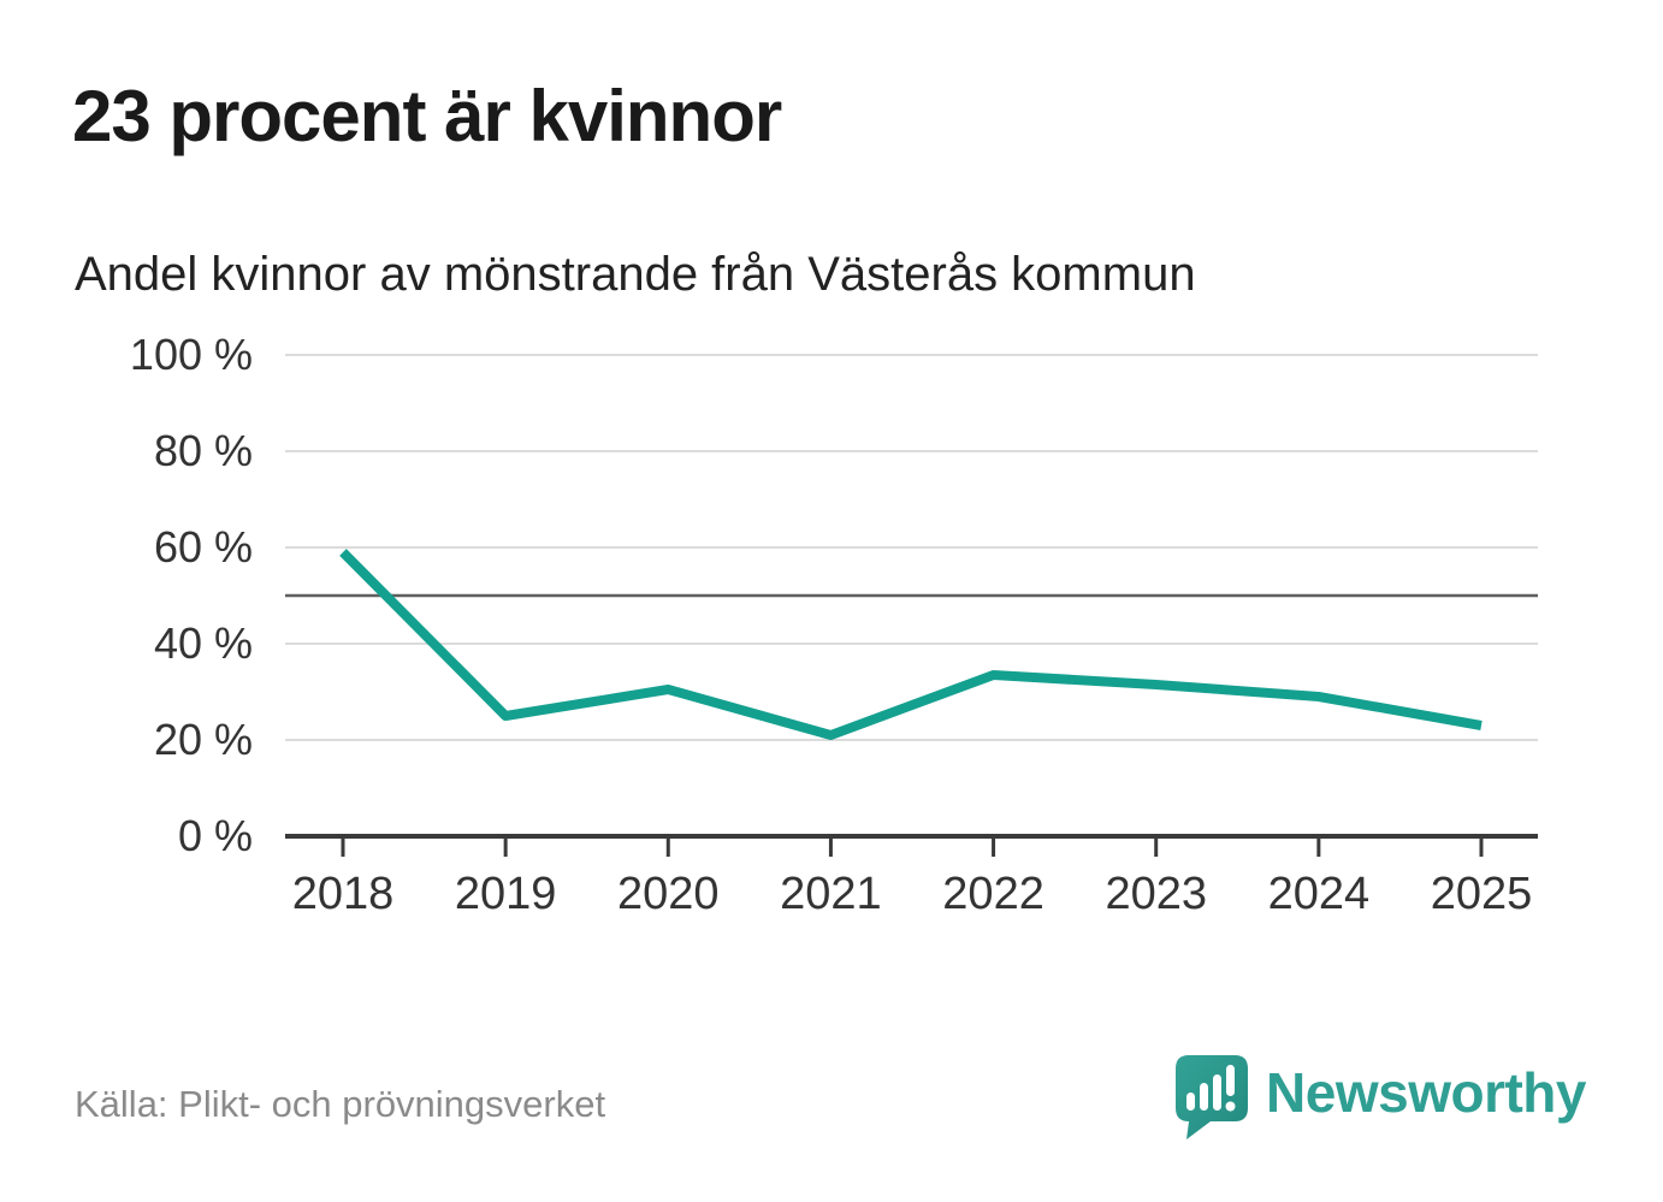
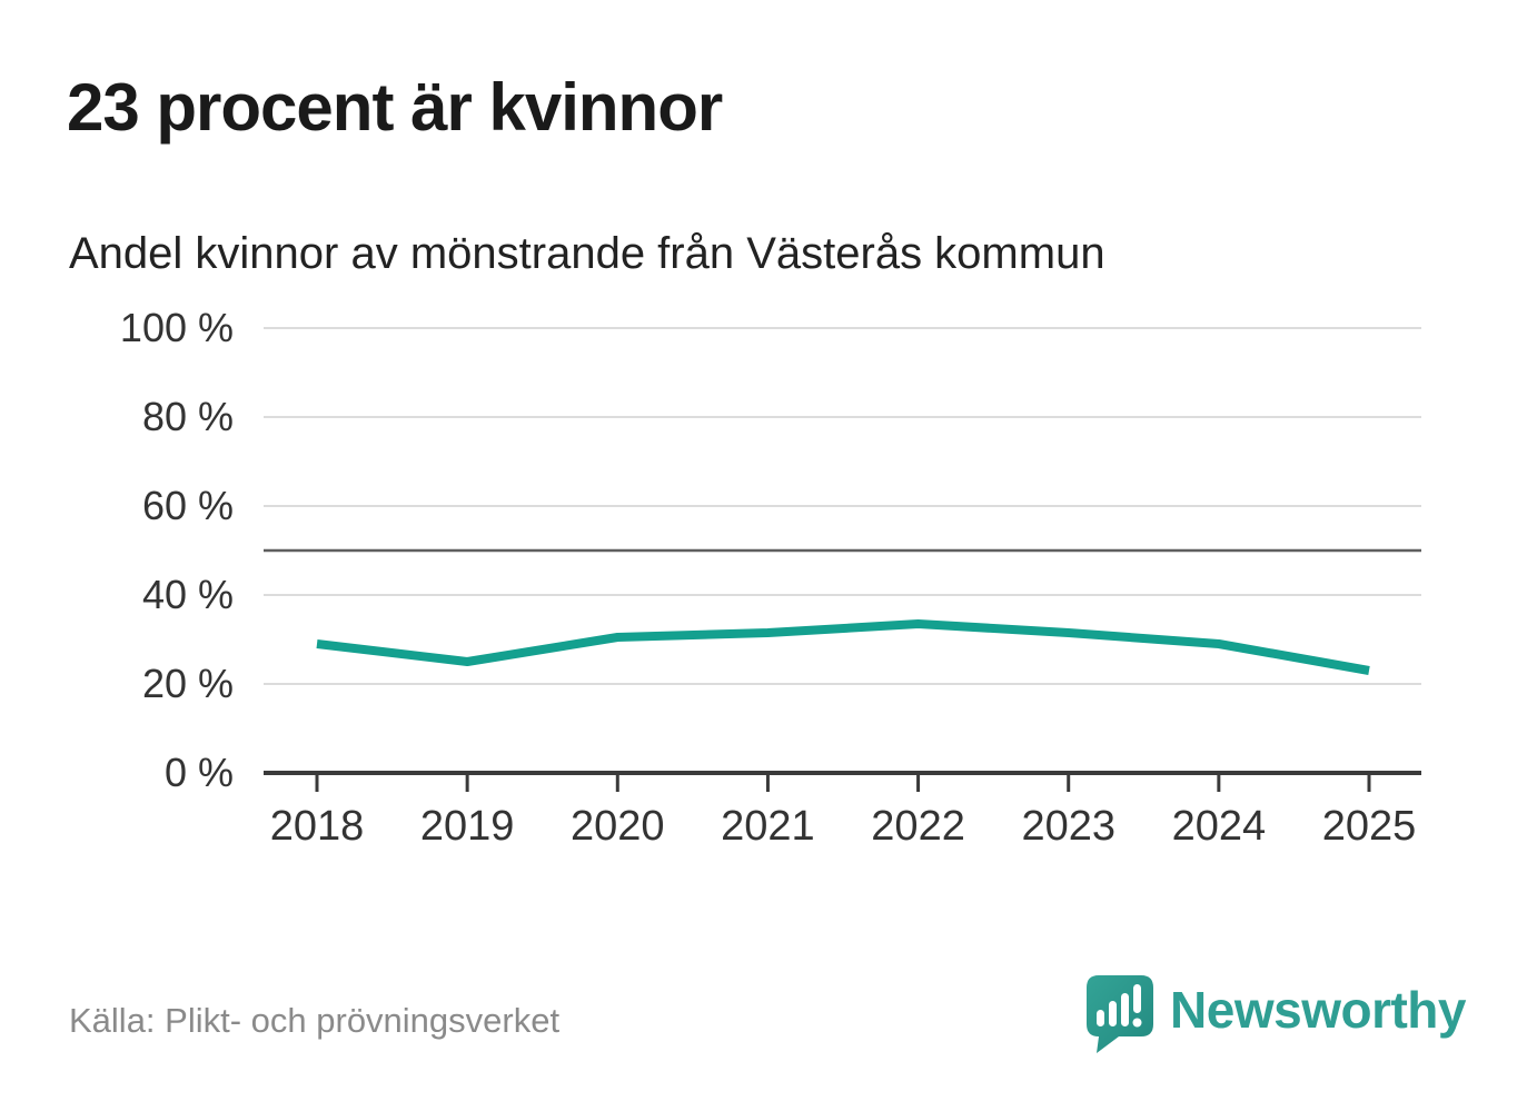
2018: 59% -> 29%
2021: 21% -> 32%
